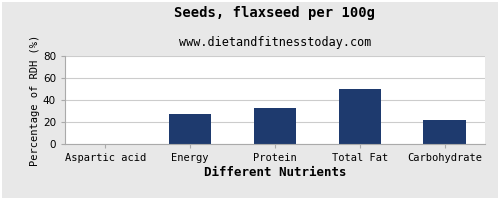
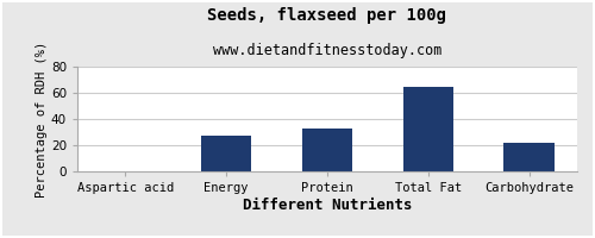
Total Fat: 50 -> 65
